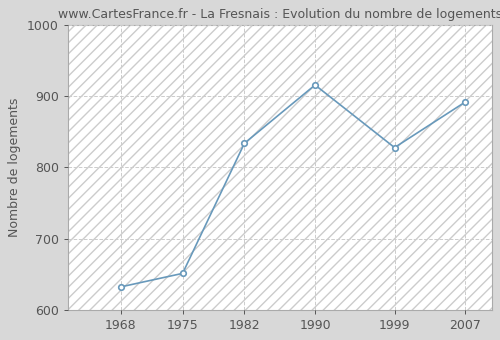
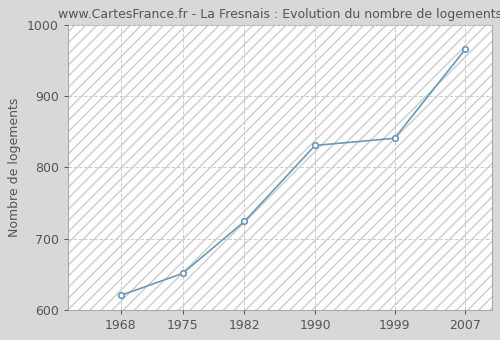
1968: 632 -> 620
1982: 834 -> 724
1990: 916 -> 831
1999: 828 -> 841
2007: 892 -> 966
